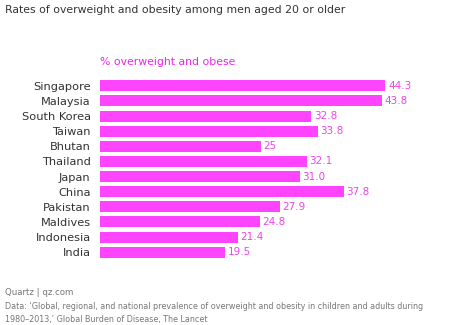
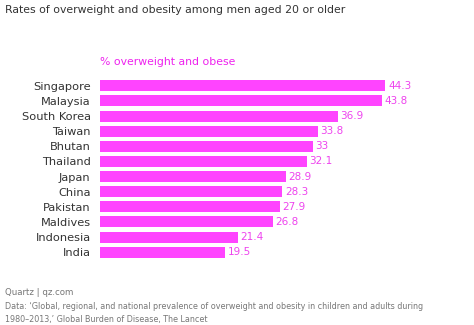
South Korea: 32.8 -> 36.9
Bhutan: 25 -> 33
Japan: 31.0 -> 28.9
China: 37.8 -> 28.3
Maldives: 24.8 -> 26.8
